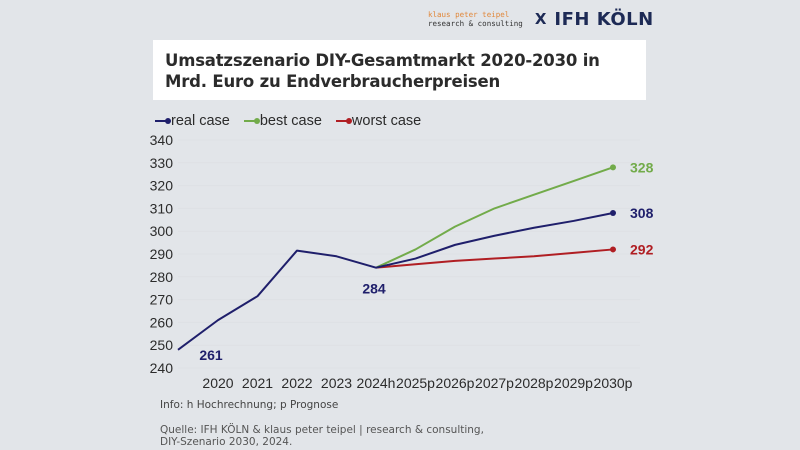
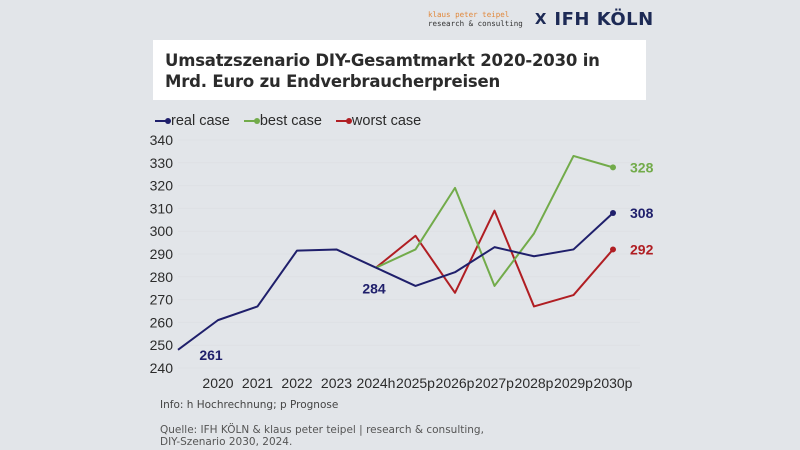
real case/2021: 272 -> 267
real case/2023: 289 -> 292
real case/2025p: 288 -> 276
worst case/2025p: 286 -> 298
real case/2026p: 294 -> 282
best case/2026p: 302 -> 319
worst case/2026p: 287 -> 273
real case/2027p: 298 -> 293
best case/2027p: 310 -> 276
worst case/2027p: 288 -> 309
real case/2028p: 302 -> 289
best case/2028p: 316 -> 299
worst case/2028p: 289 -> 267
real case/2029p: 304 -> 292
best case/2029p: 322 -> 333
worst case/2029p: 290 -> 272
